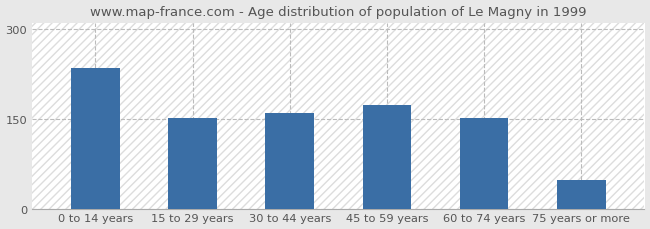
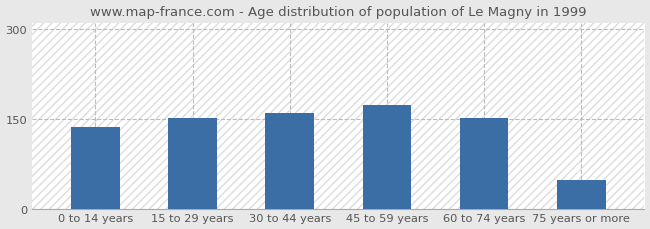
0 to 14 years: 234 -> 136
